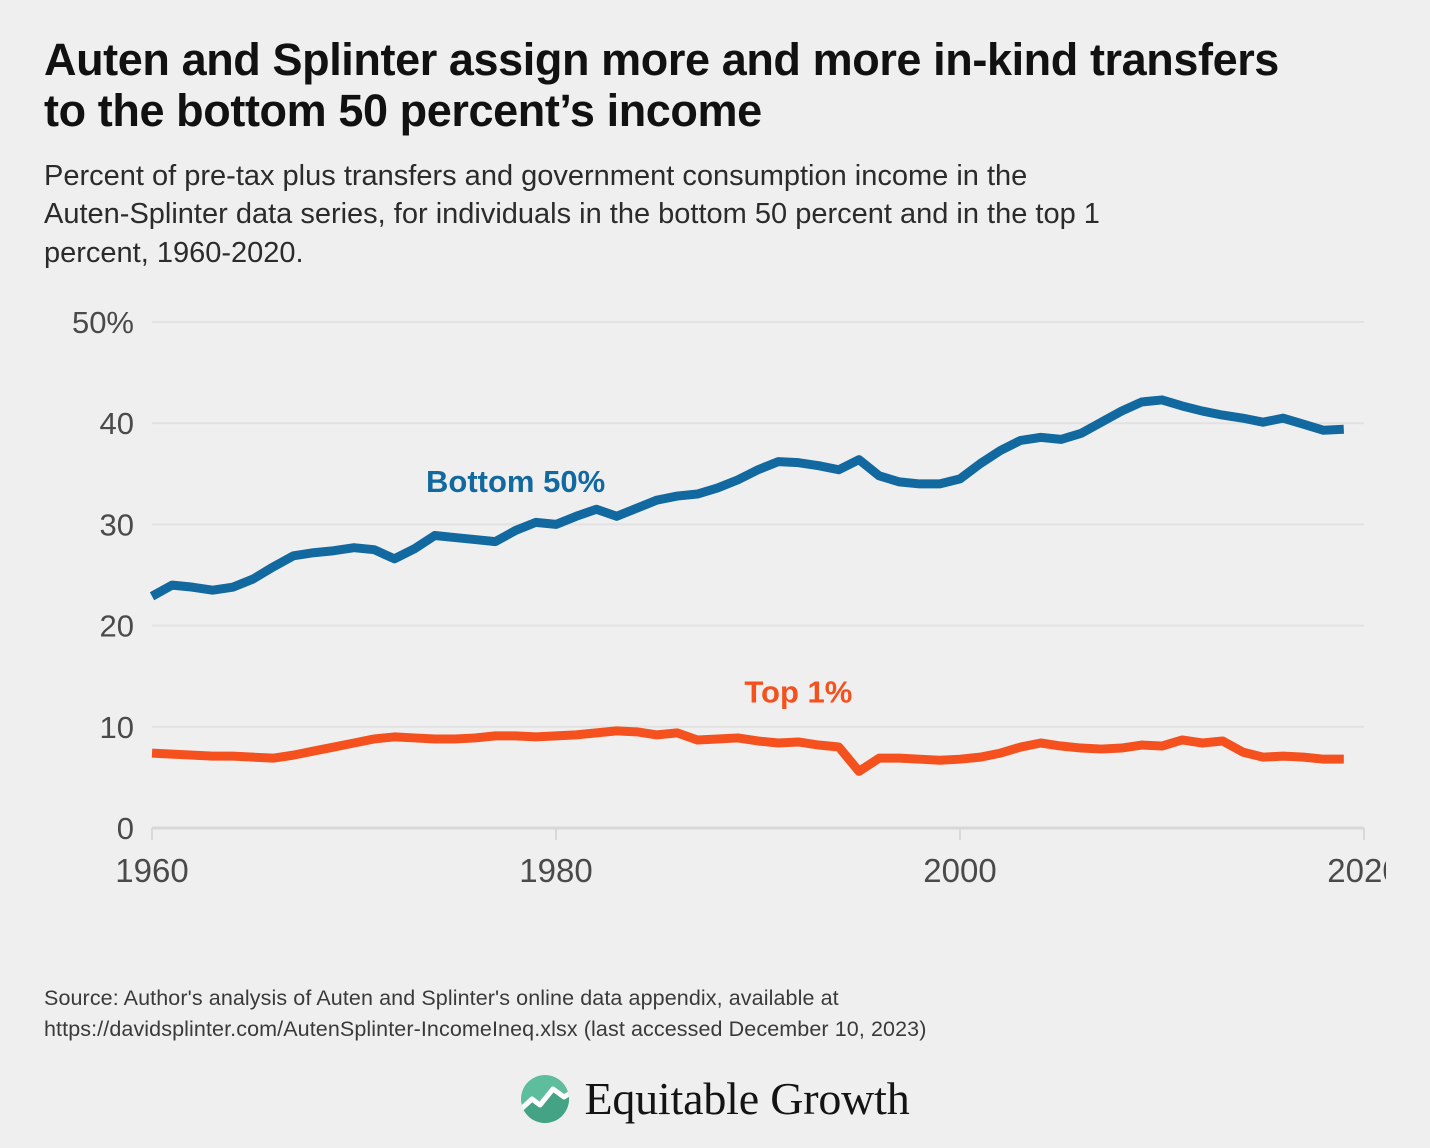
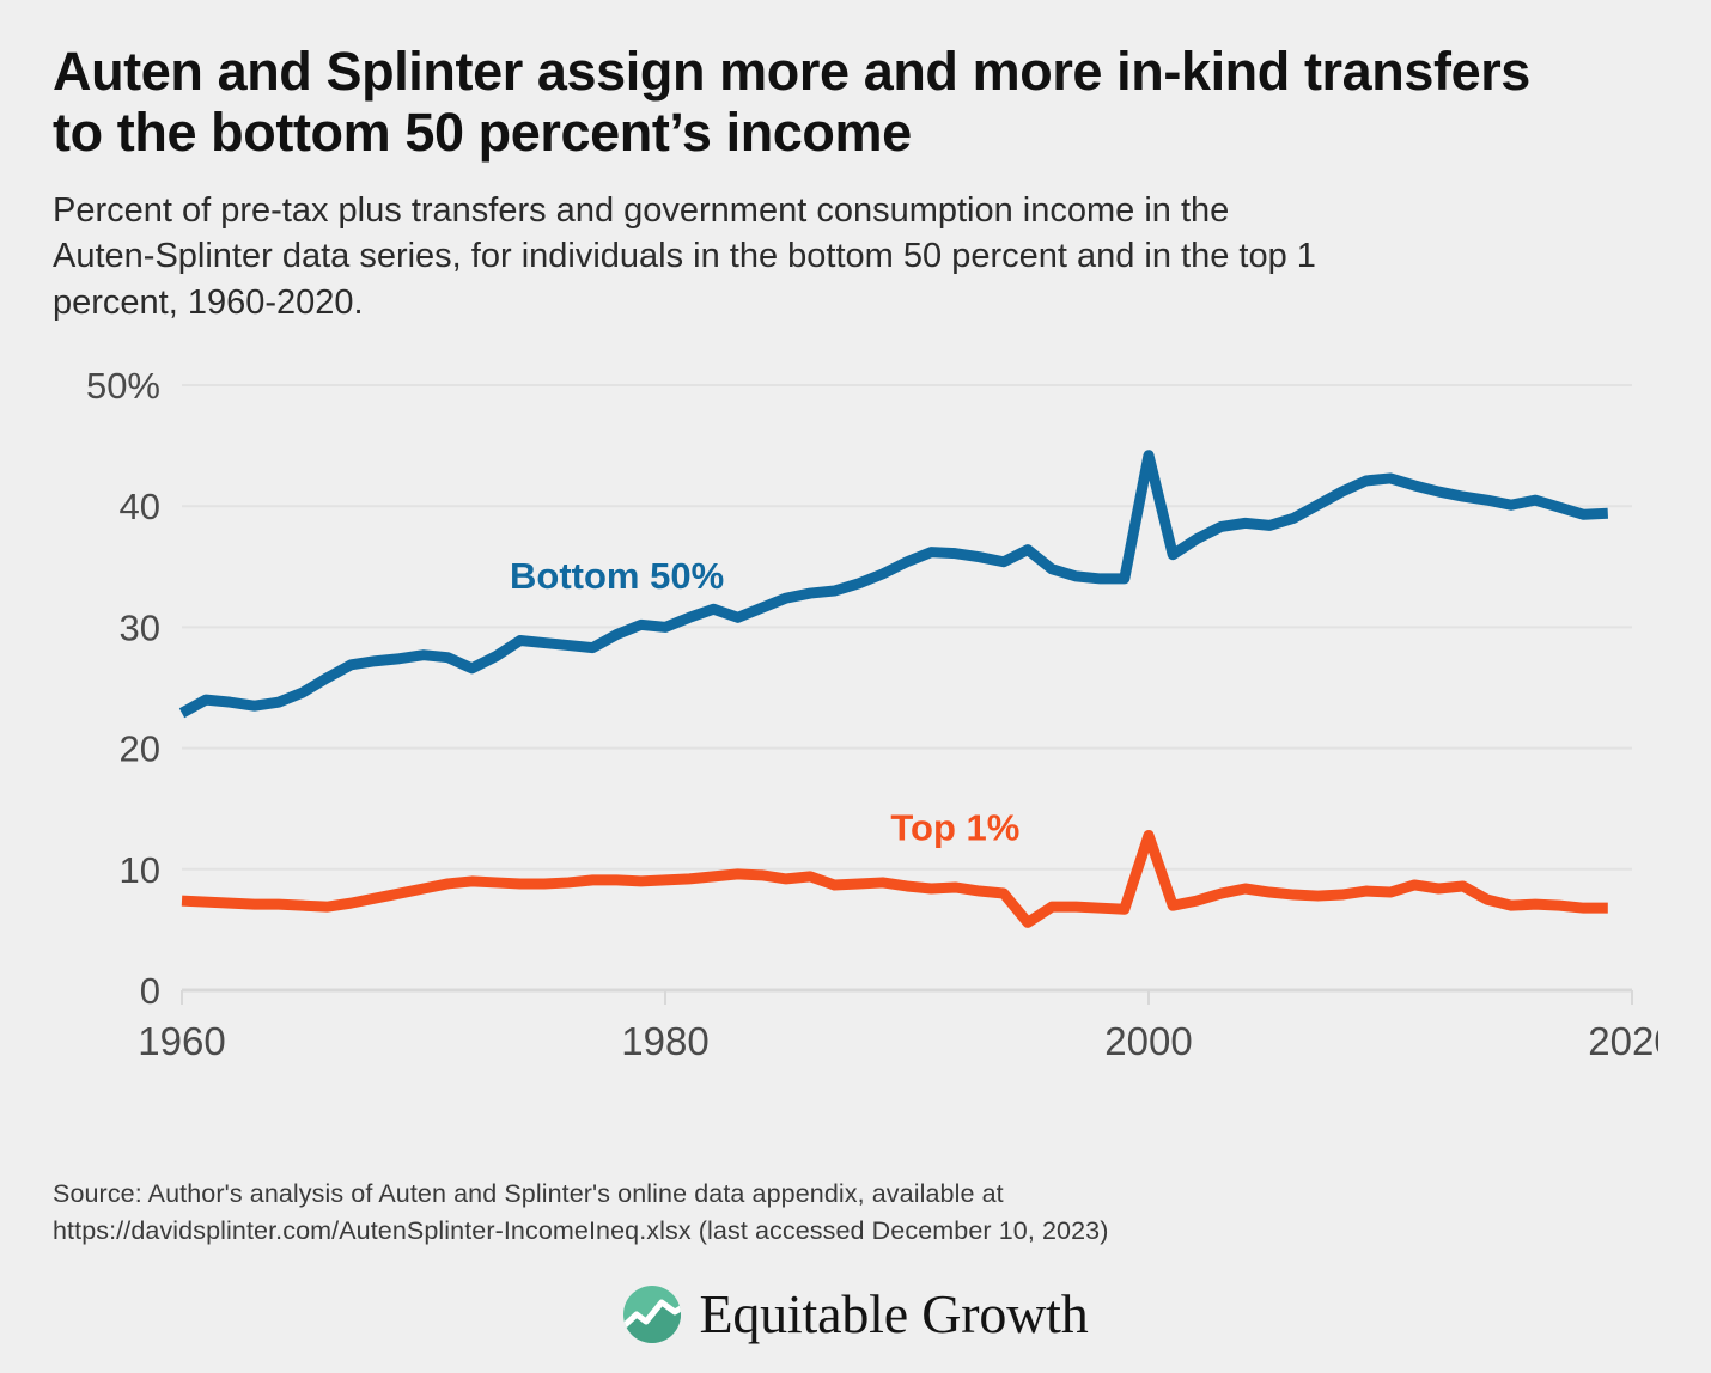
Bottom 50%/2000: 34.5% -> 44.2%
Top 1%/2000: 6.8% -> 12.8%
